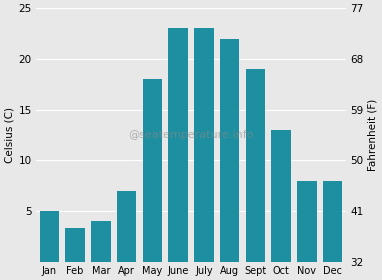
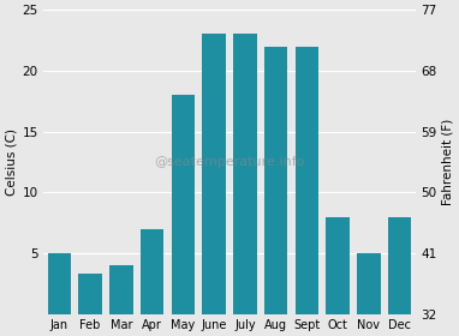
Sept: 19.0 -> 22.0
Oct: 13.0 -> 8.0
Nov: 8.0 -> 5.0
